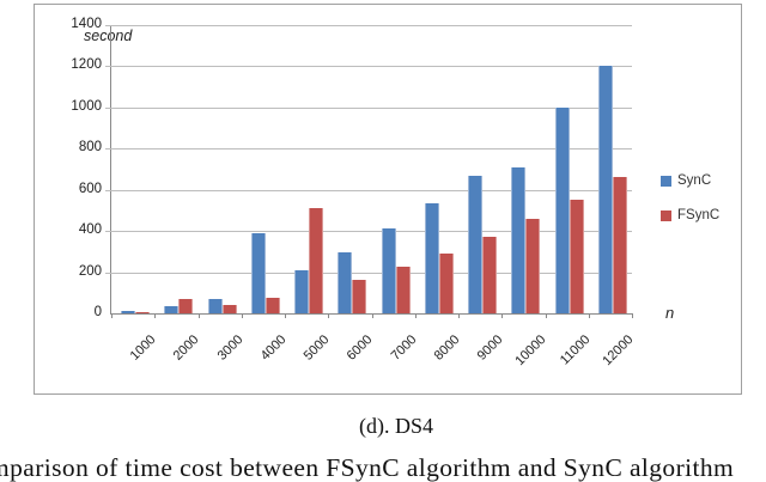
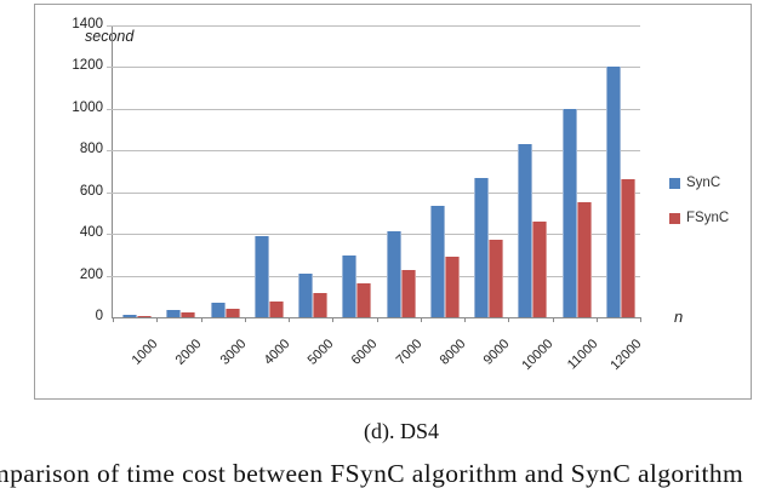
FSynC/2000: 70 -> 20
FSynC/5000: 510 -> 120
SynC/10000: 710 -> 830
